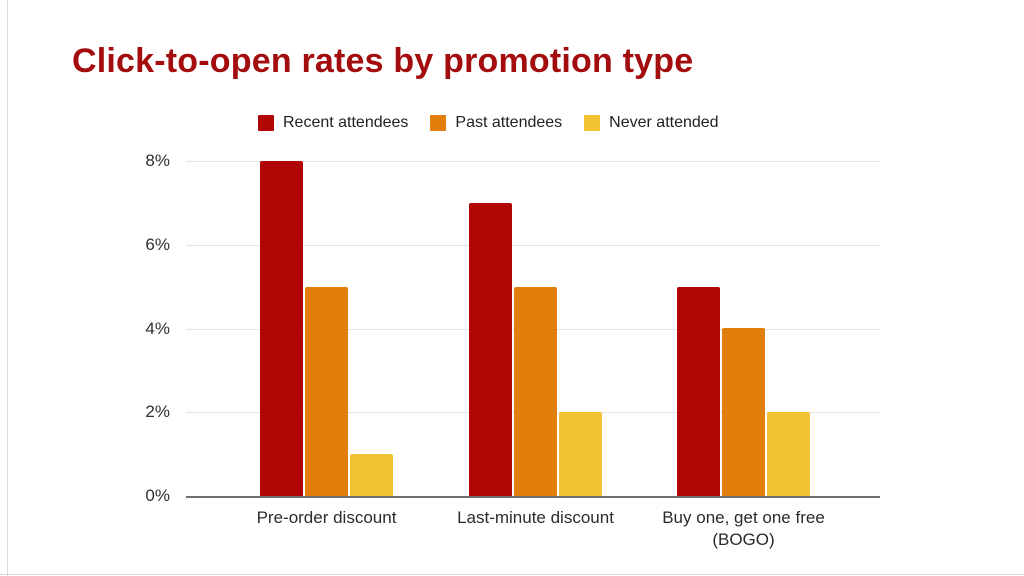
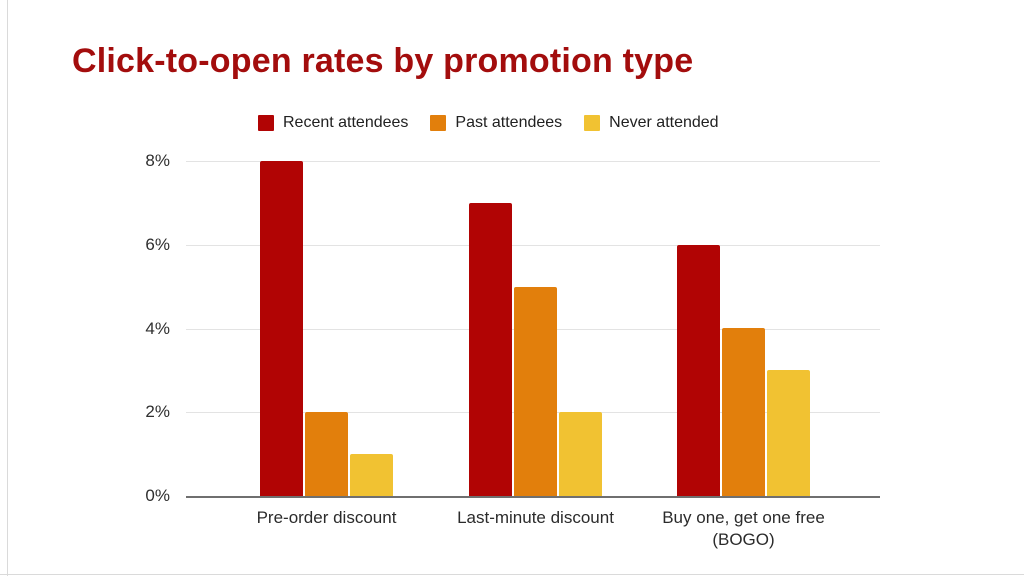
Past attendees/Pre-order discount: 5% -> 2%
Recent attendees/Buy one, get one free (BOGO): 5% -> 6%
Never attended/Buy one, get one free (BOGO): 2% -> 3%
